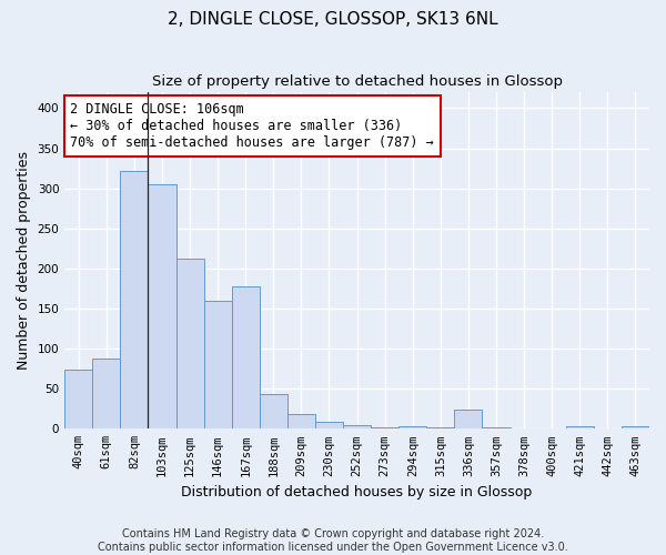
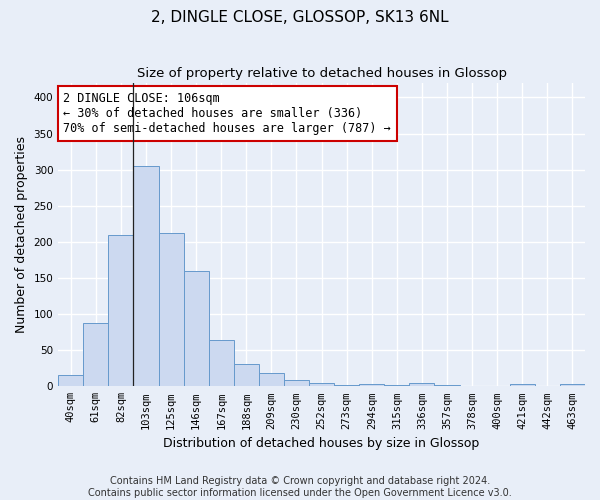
40sqm: 74 -> 15
82sqm: 322 -> 210
167sqm: 178 -> 64
188sqm: 44 -> 31
336sqm: 24 -> 4
